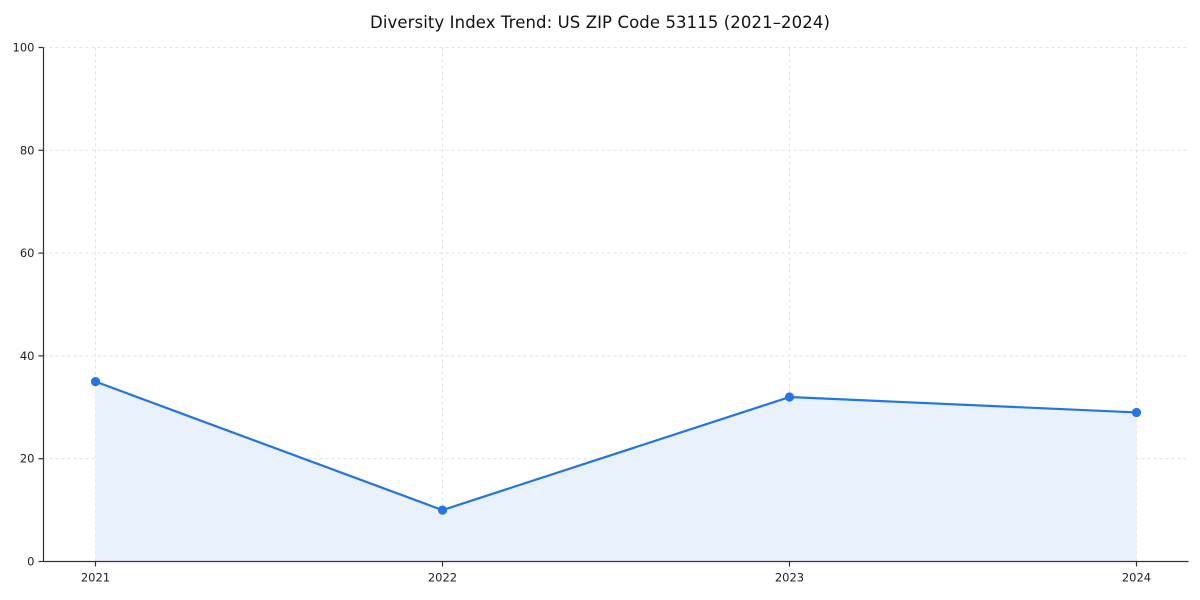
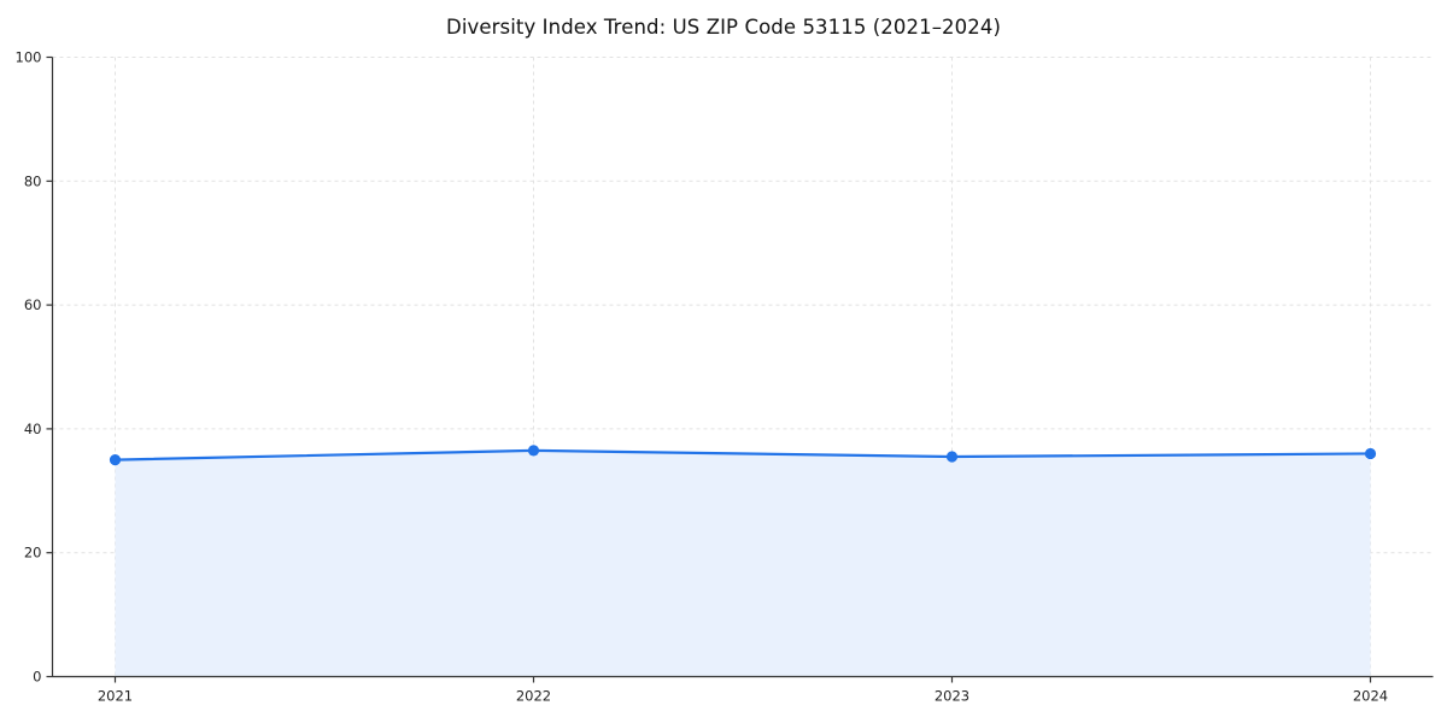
2022: 10 -> 36
2023: 32 -> 36
2024: 29 -> 36
